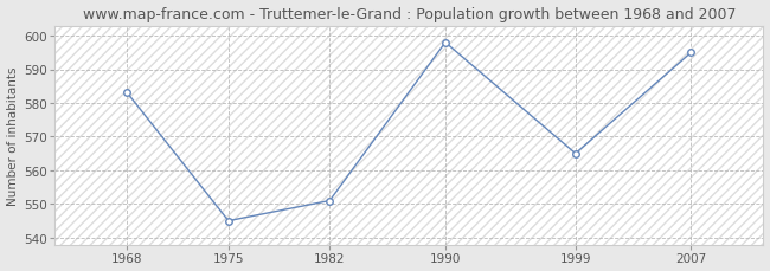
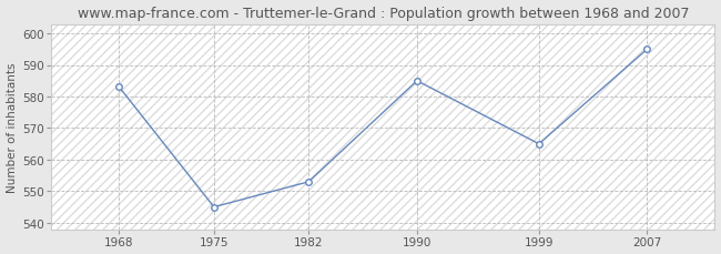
1982: 551 -> 553
1990: 598 -> 585
